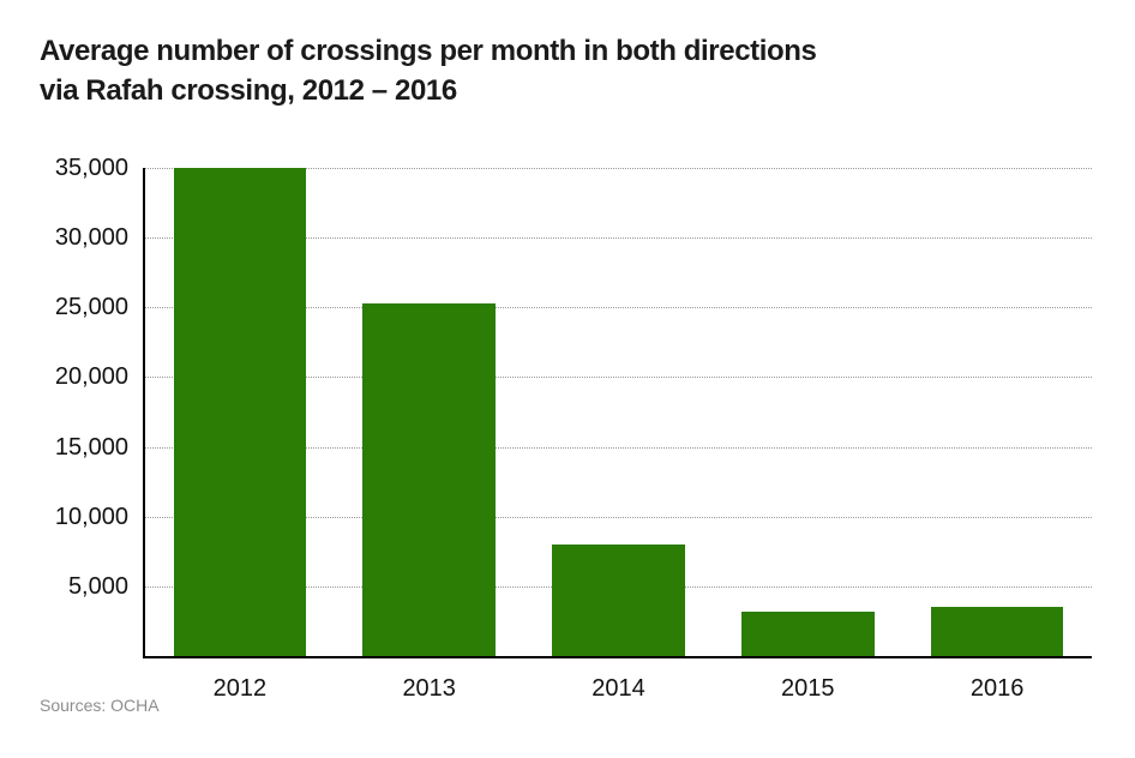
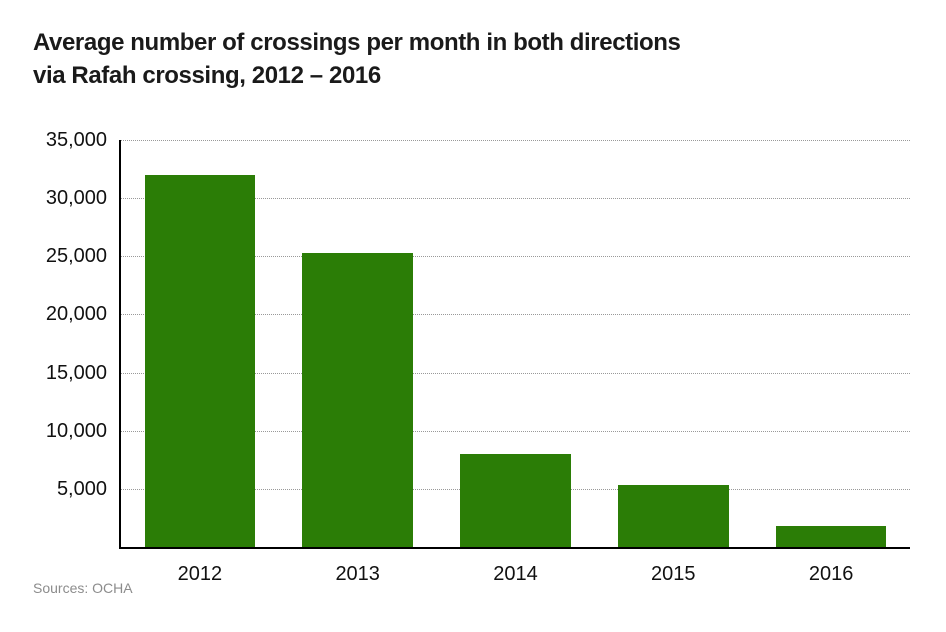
2012: 35000 -> 32000
2015: 3200 -> 5300
2016: 3500 -> 1800
